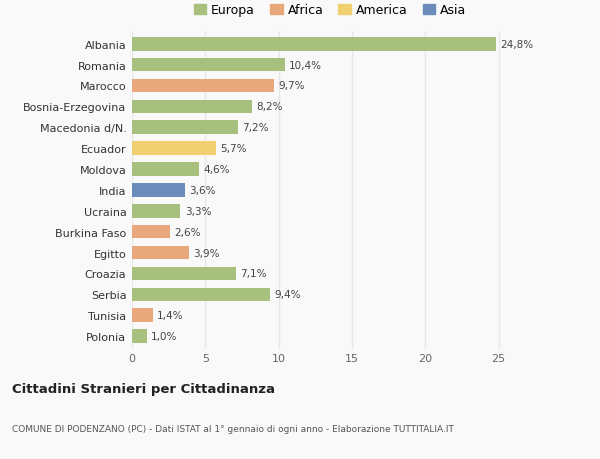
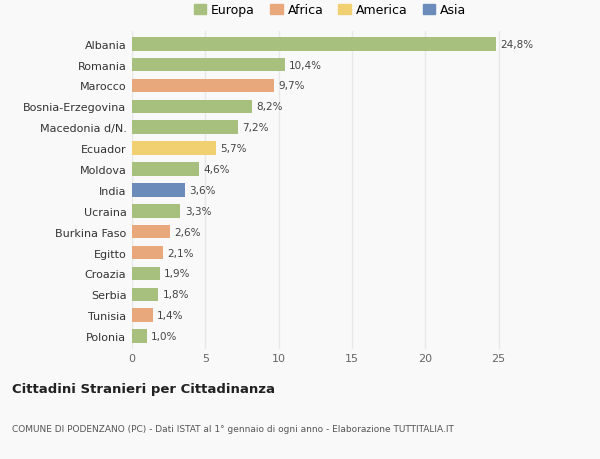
Egitto: 3,9% -> 2,1%
Croazia: 7,1% -> 1,9%
Serbia: 9,4% -> 1,8%
